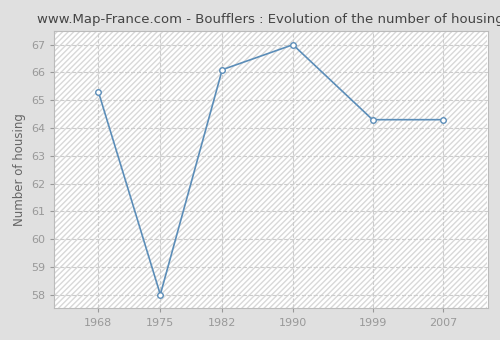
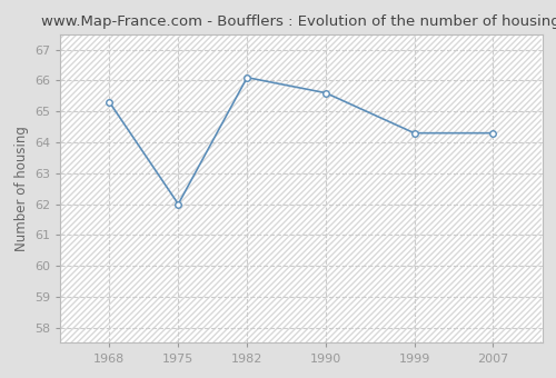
1975: 58.0 -> 62.0
1990: 67.0 -> 65.6
